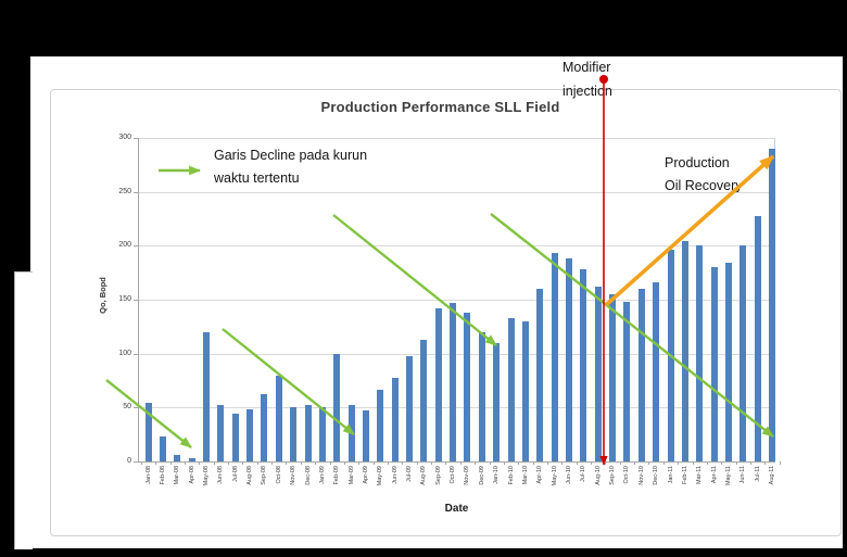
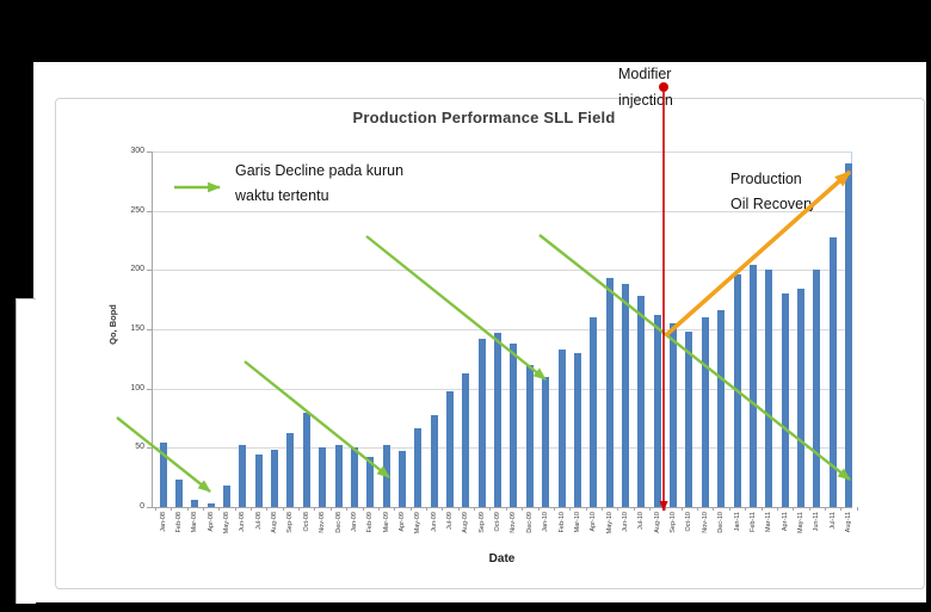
May-08: 120 -> 20
Feb-09: 100 -> 40
